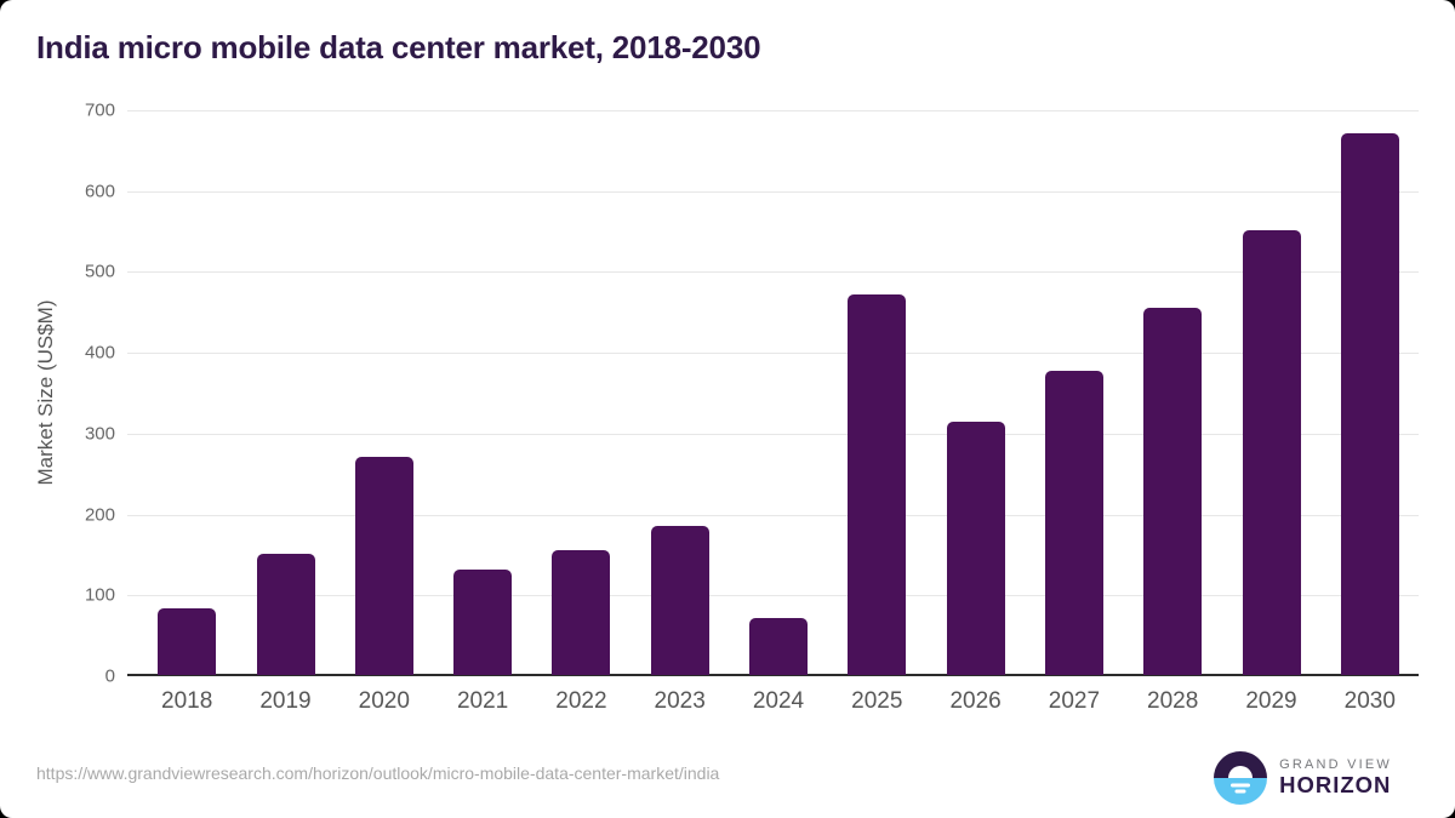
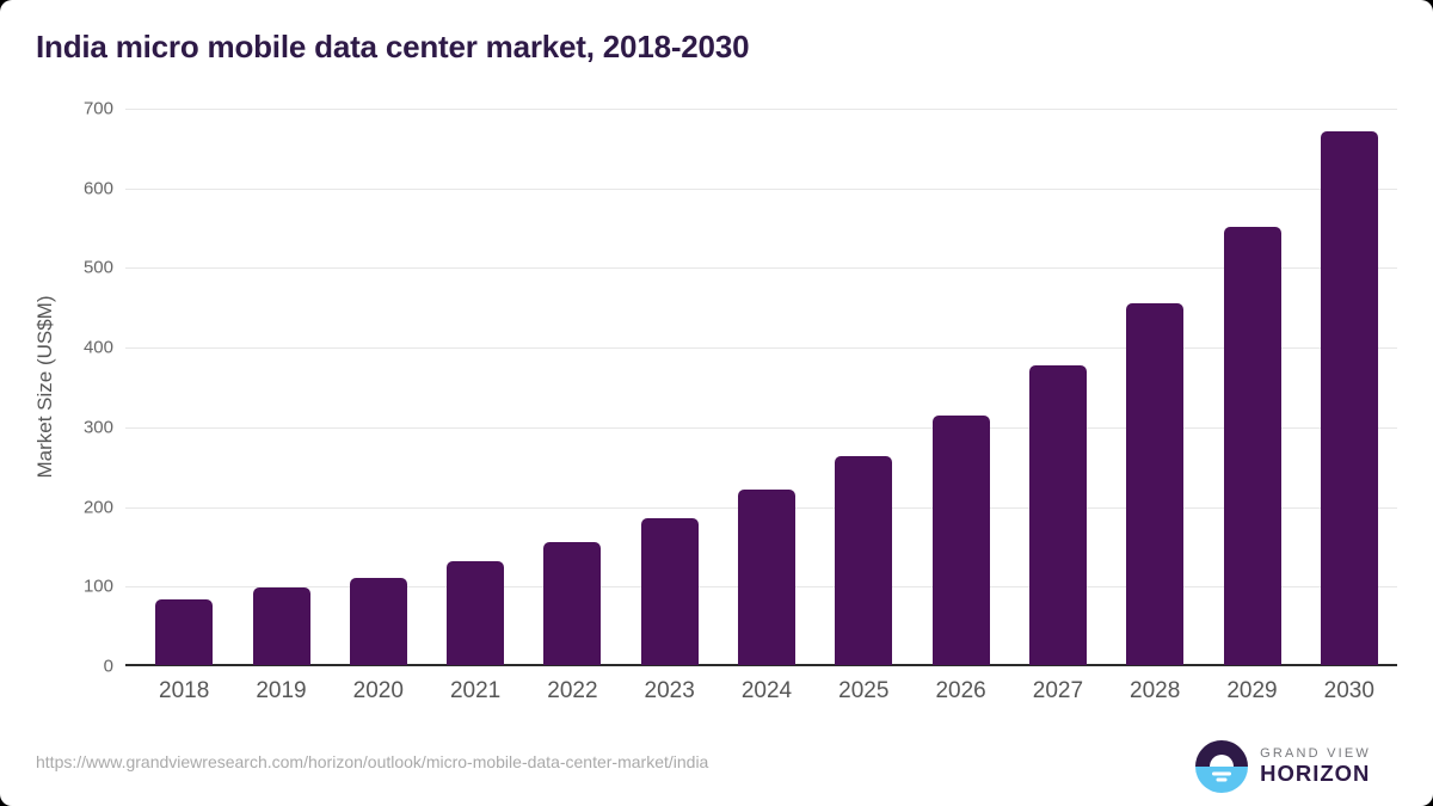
2019: 150 -> 100
2020: 270 -> 110
2024: 70 -> 220
2025: 470 -> 260
